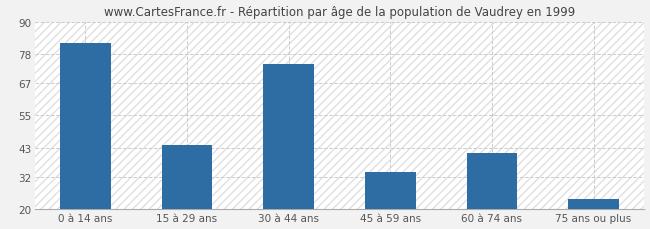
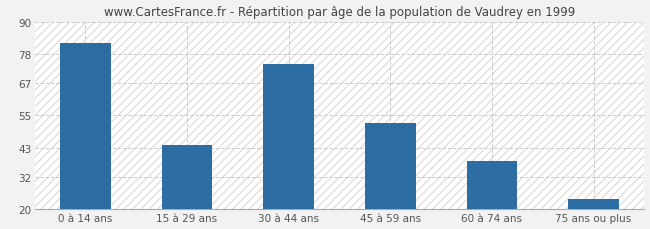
45 à 59 ans: 34 -> 52
60 à 74 ans: 41 -> 38
